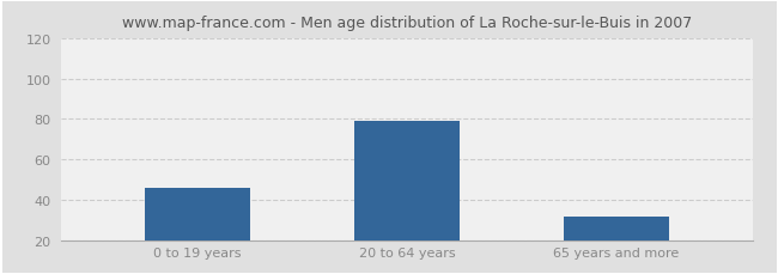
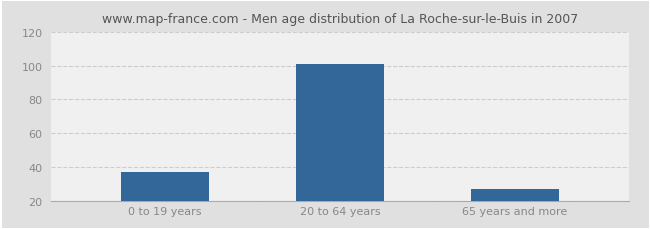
0 to 19 years: 46 -> 37
20 to 64 years: 79 -> 101
65 years and more: 32 -> 27
